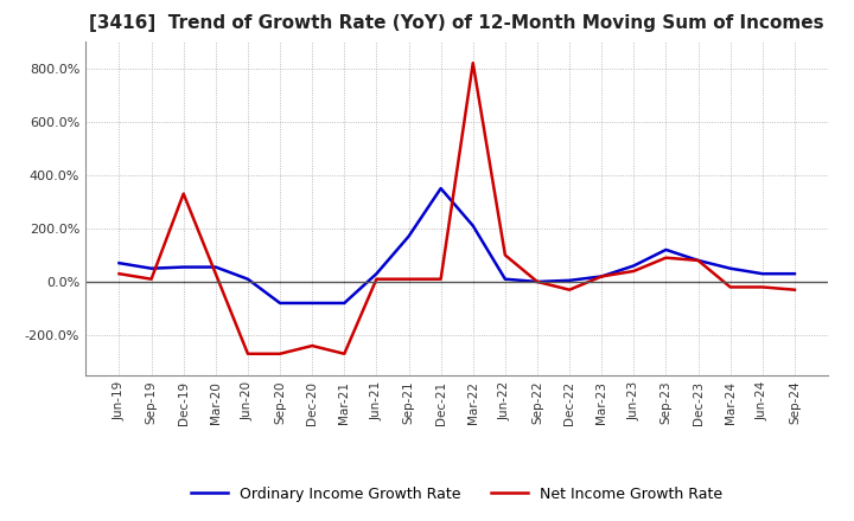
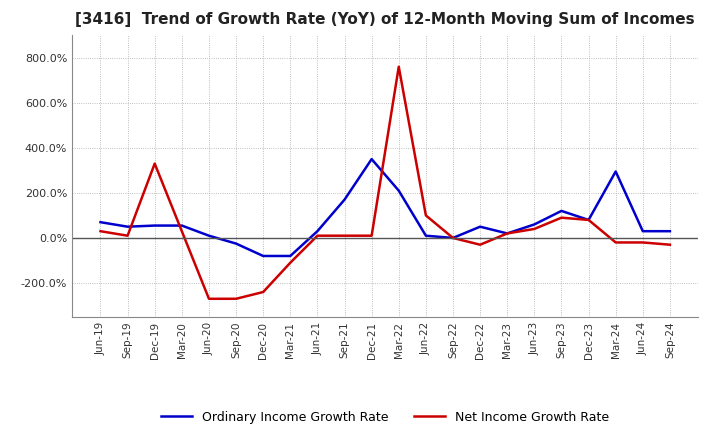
Ordinary Income Growth Rate/Sep-20: -80% -> -25%
Net Income Growth Rate/Mar-21: -270% -> -110%
Net Income Growth Rate/Mar-22: 820% -> 760%
Ordinary Income Growth Rate/Dec-22: 5% -> 50%
Ordinary Income Growth Rate/Mar-24: 50% -> 295%
